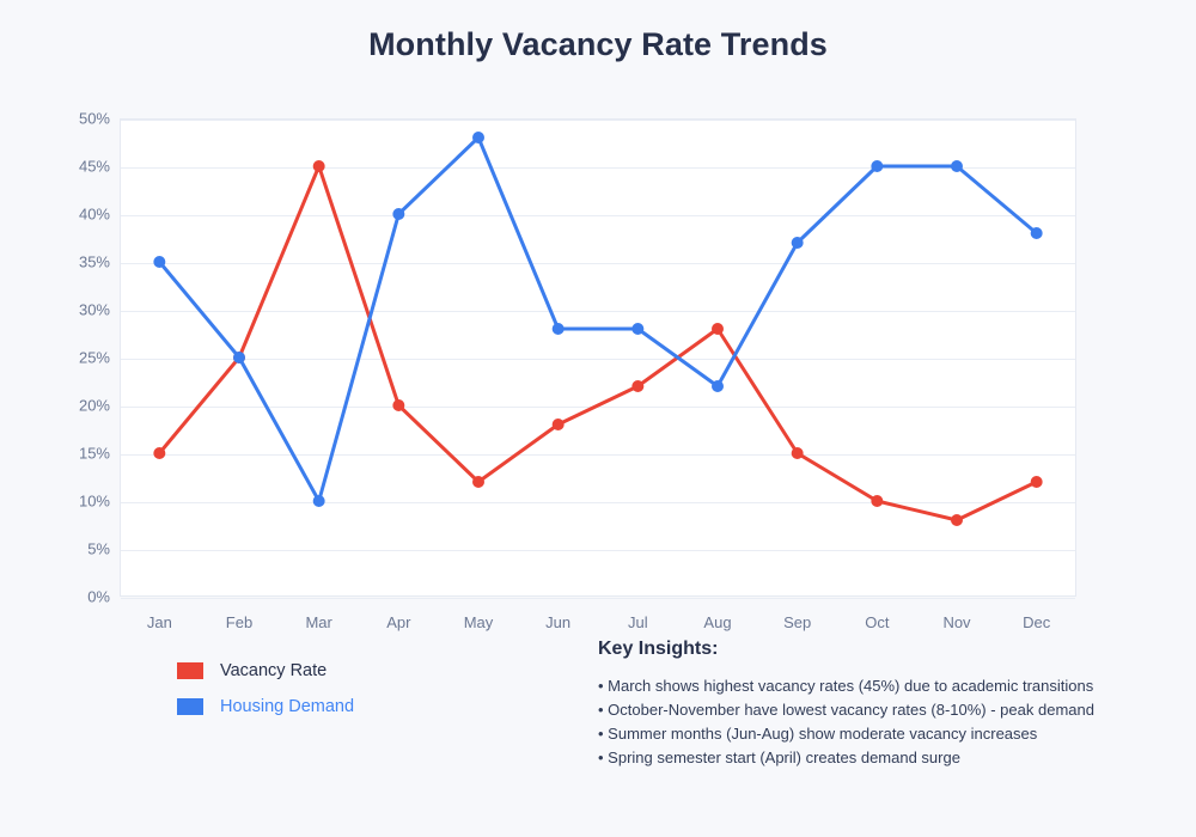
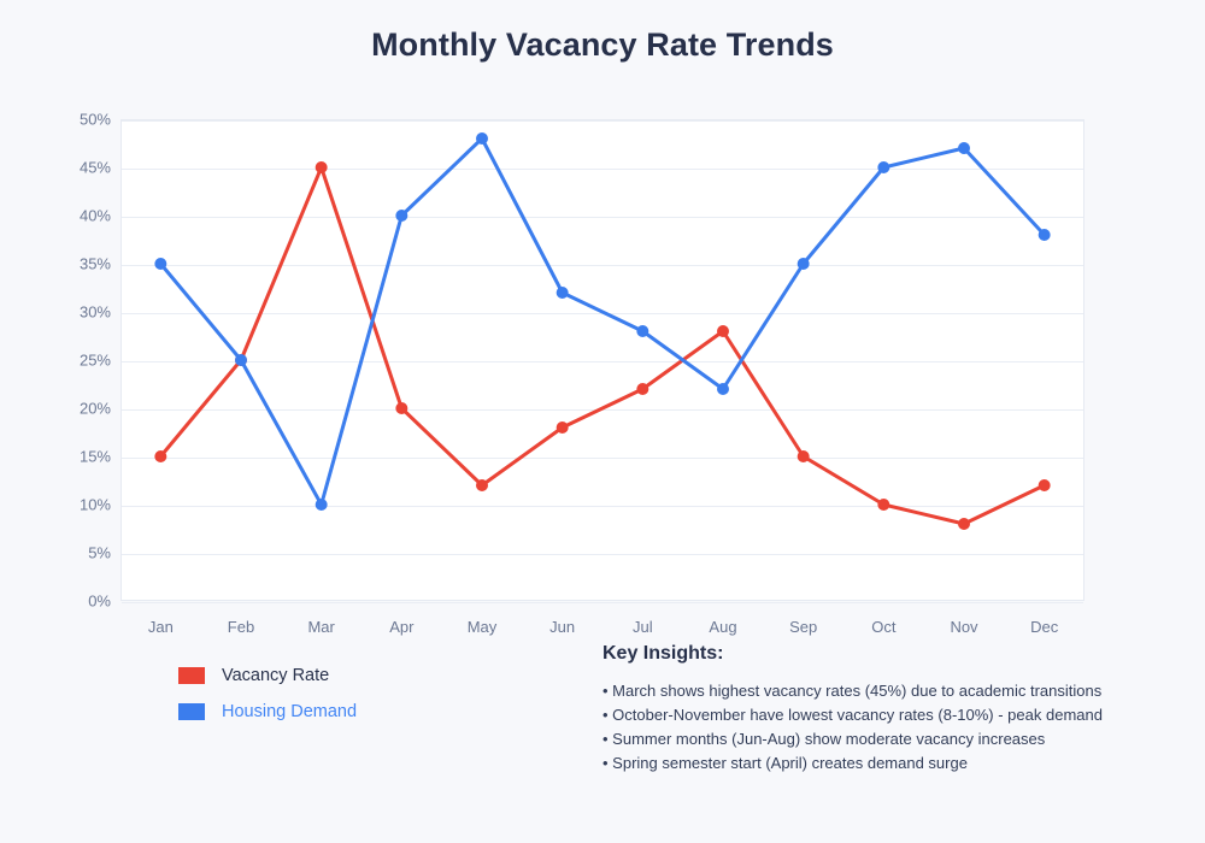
Housing Demand/Jun: 28% -> 32%
Housing Demand/Sep: 37% -> 35%
Housing Demand/Nov: 45% -> 47%
